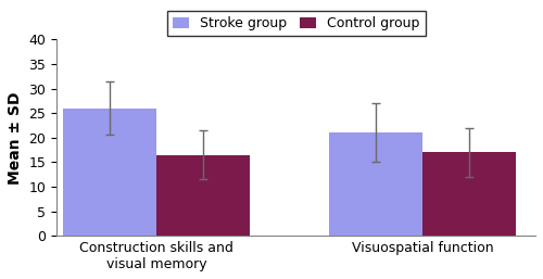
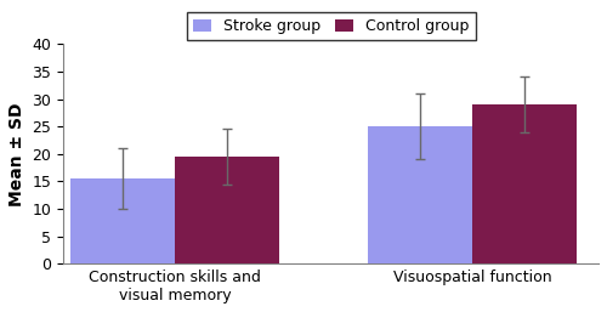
Stroke group/Construction skills and visual memory: 26.0 -> 15.5
Control group/Construction skills and visual memory: 16.5 -> 19.5
Stroke group/Visuospatial function: 21.0 -> 25.0
Control group/Visuospatial function: 17.0 -> 29.0
